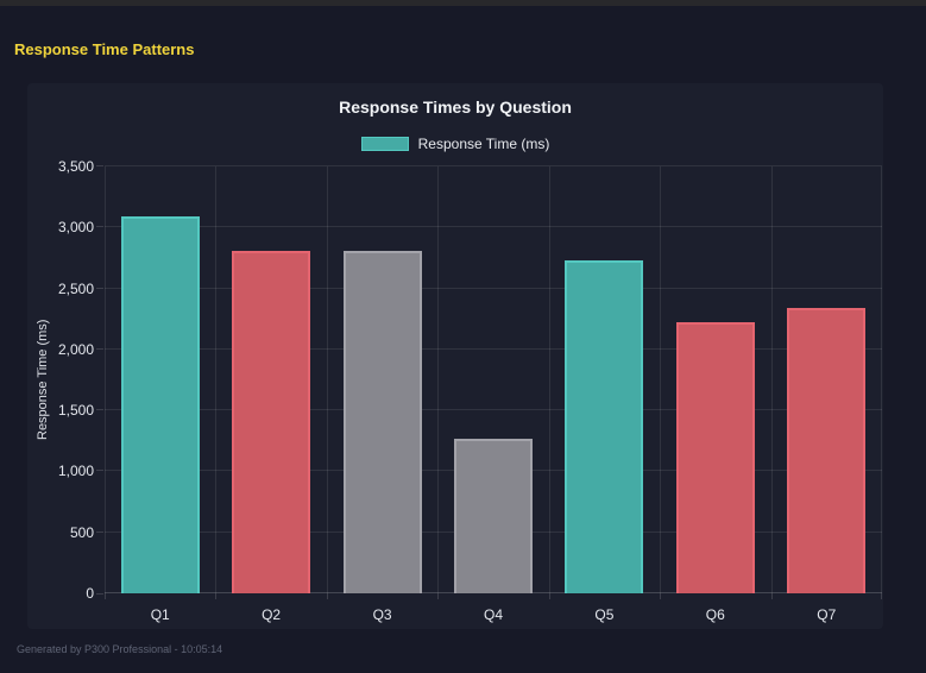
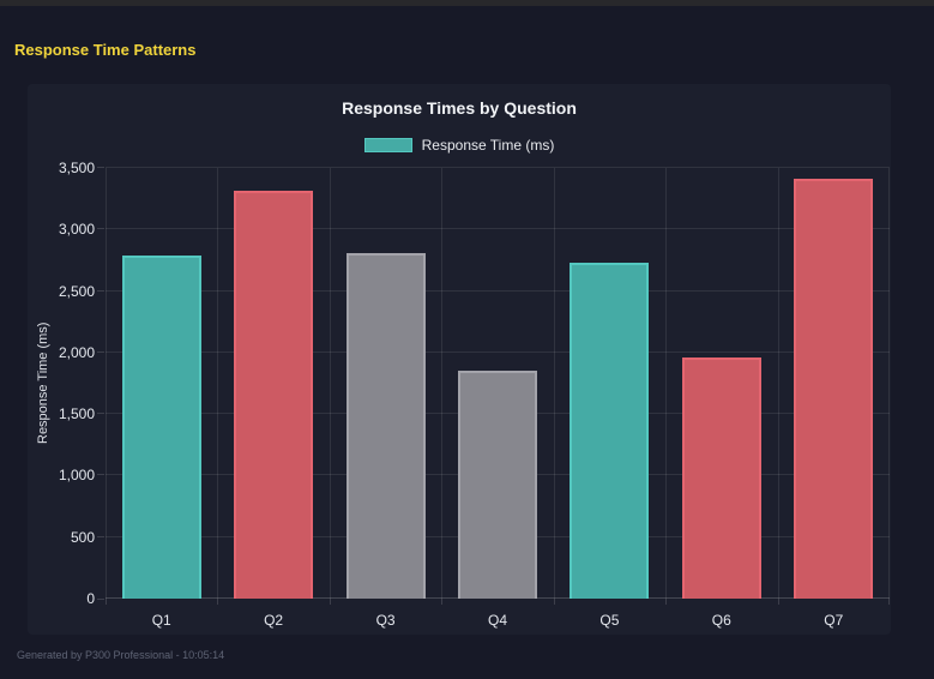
Q1: 3090 -> 2790
Q2: 2810 -> 3320
Q4: 1270 -> 1850
Q6: 2220 -> 1960
Q7: 2340 -> 3410
